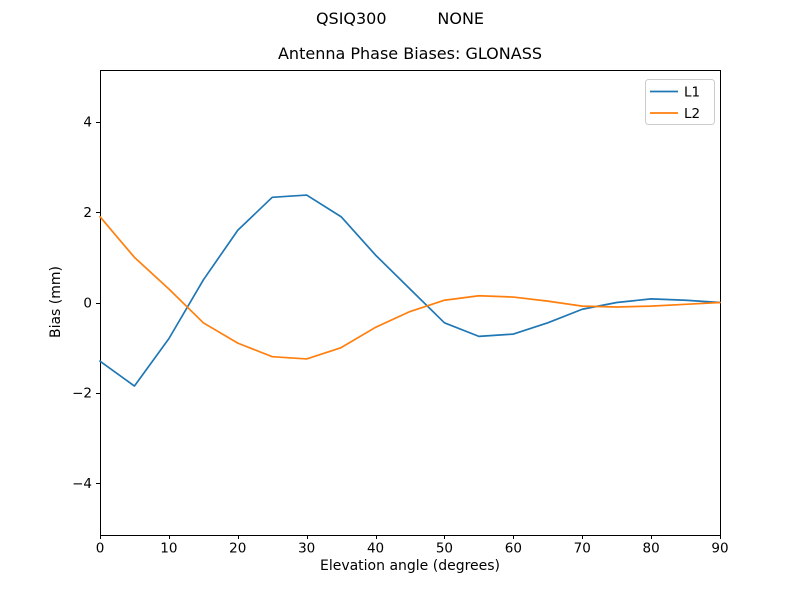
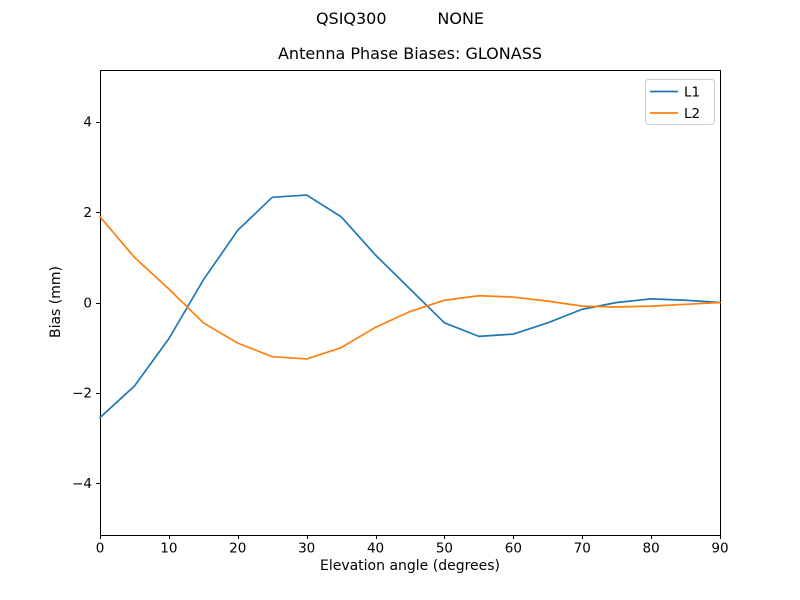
L1/0: -1.3 -> -2.5
